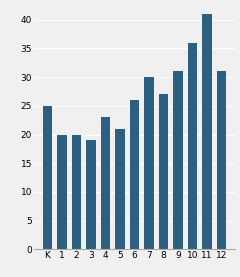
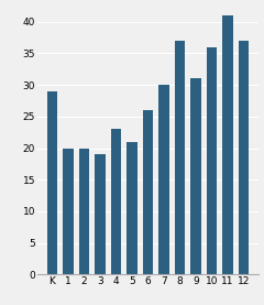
K: 25 -> 29
8: 27 -> 37
12: 31 -> 37
